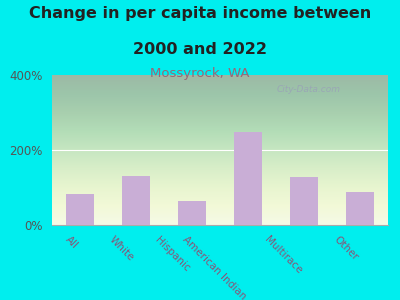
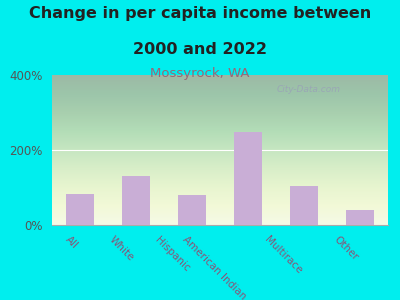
Hispanic: 65% -> 80%
Multirace: 128% -> 105%
Other: 88% -> 40%
